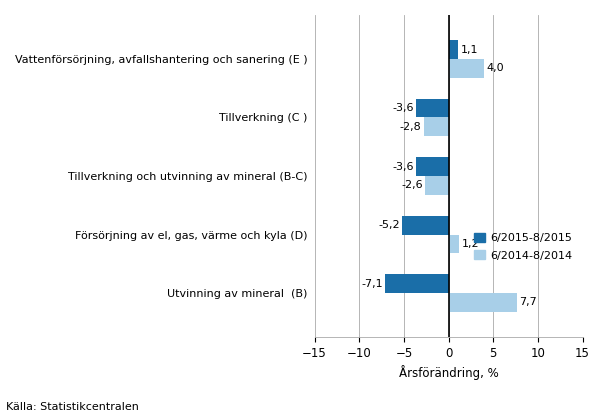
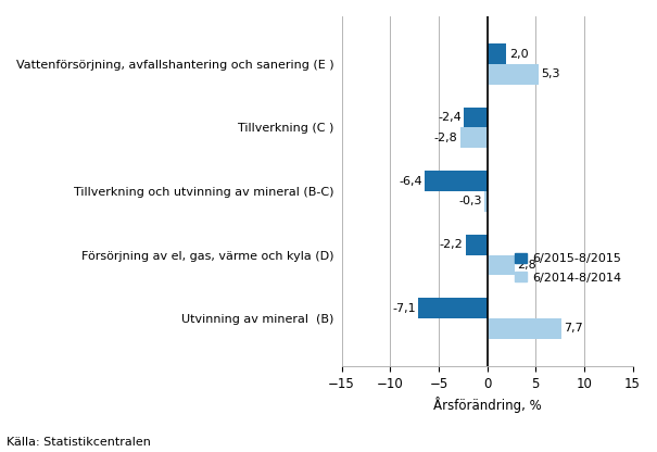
6/2015-8/2015/Vattenförsörjning, avfallshantering och sanering (E ): 1,1 -> 2,0
6/2014-8/2014/Vattenförsörjning, avfallshantering och sanering (E ): 4,0 -> 5,3
6/2015-8/2015/Tillverkning (C ): -3,6 -> -2,4
6/2015-8/2015/Tillverkning och utvinning av mineral (B-C): -3,6 -> -6,4
6/2014-8/2014/Tillverkning och utvinning av mineral (B-C): -2,6 -> -0,3
6/2015-8/2015/Försörjning av el, gas, värme och kyla (D): -5,2 -> -2,2
6/2014-8/2014/Försörjning av el, gas, värme och kyla (D): 1,2 -> 2,8
